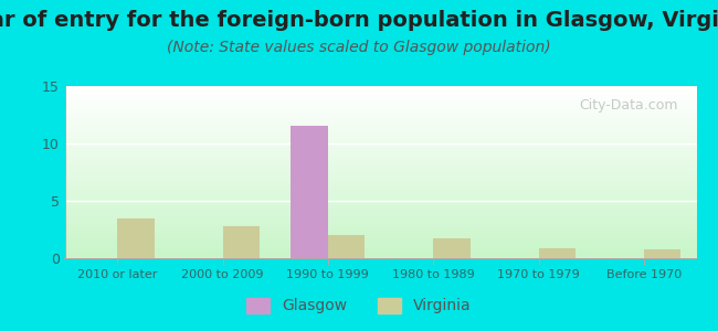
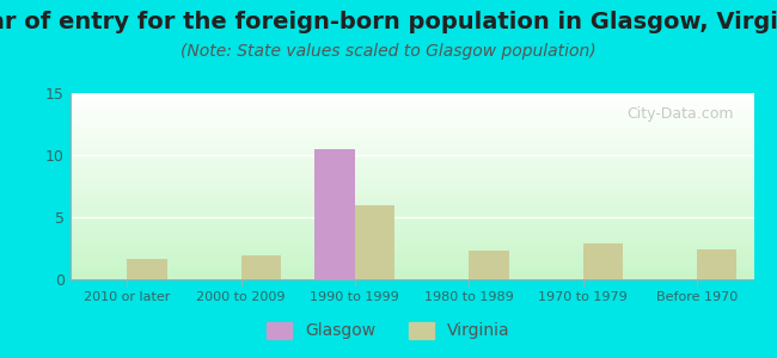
Virginia/2010 or later: 3.5 -> 1.6
Virginia/2000 to 2009: 2.8 -> 1.9
Glasgow/1990 to 1999: 11.5 -> 10.5
Virginia/1990 to 1999: 2.0 -> 6.0
Virginia/1980 to 1989: 1.7 -> 2.3
Virginia/1970 to 1979: 0.9 -> 2.9
Virginia/Before 1970: 0.8 -> 2.4
